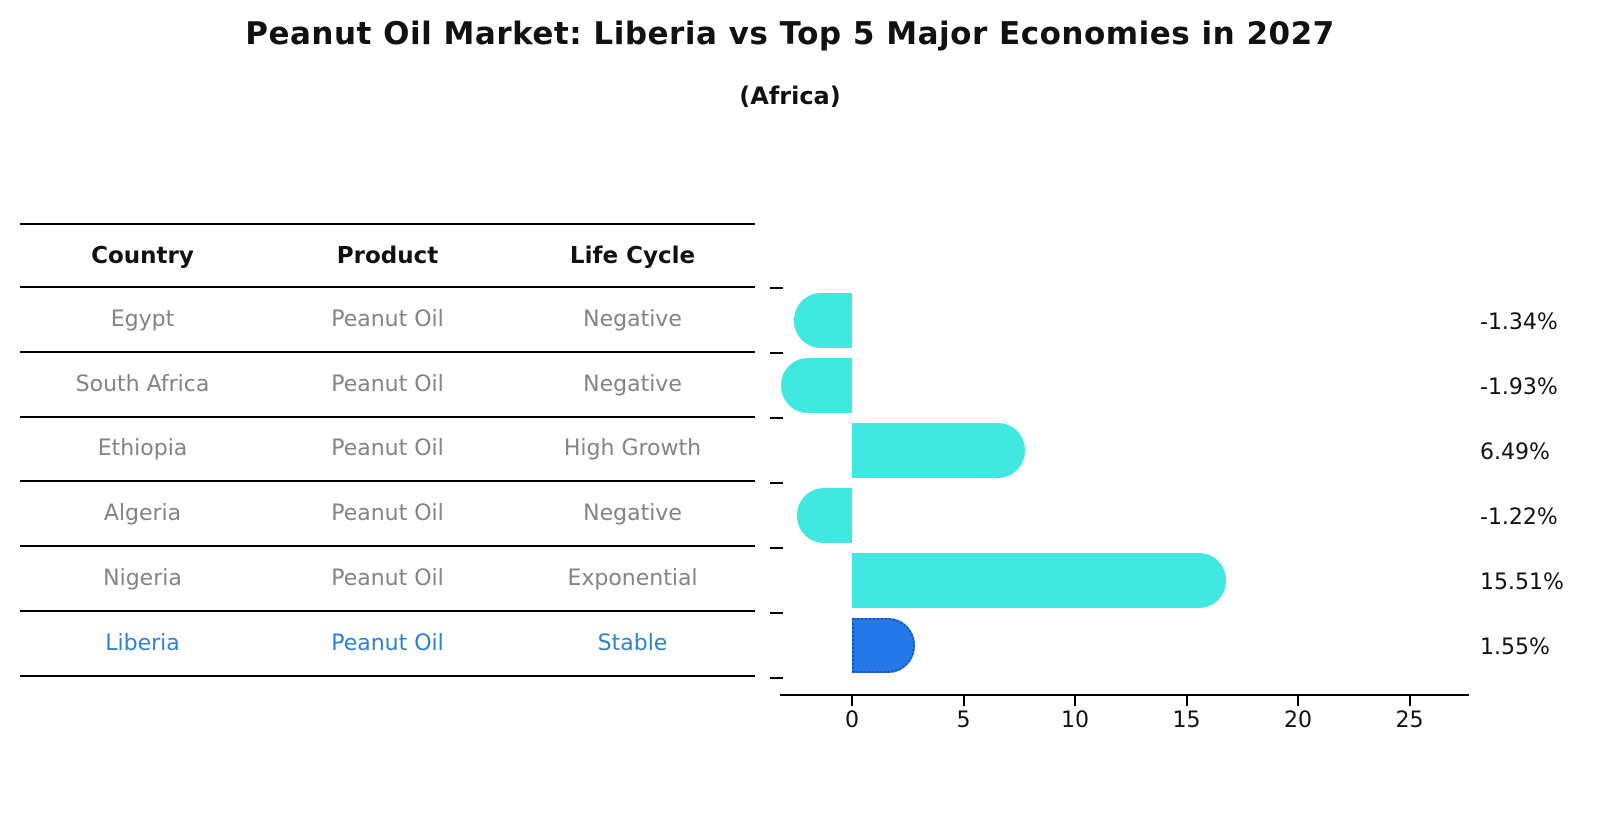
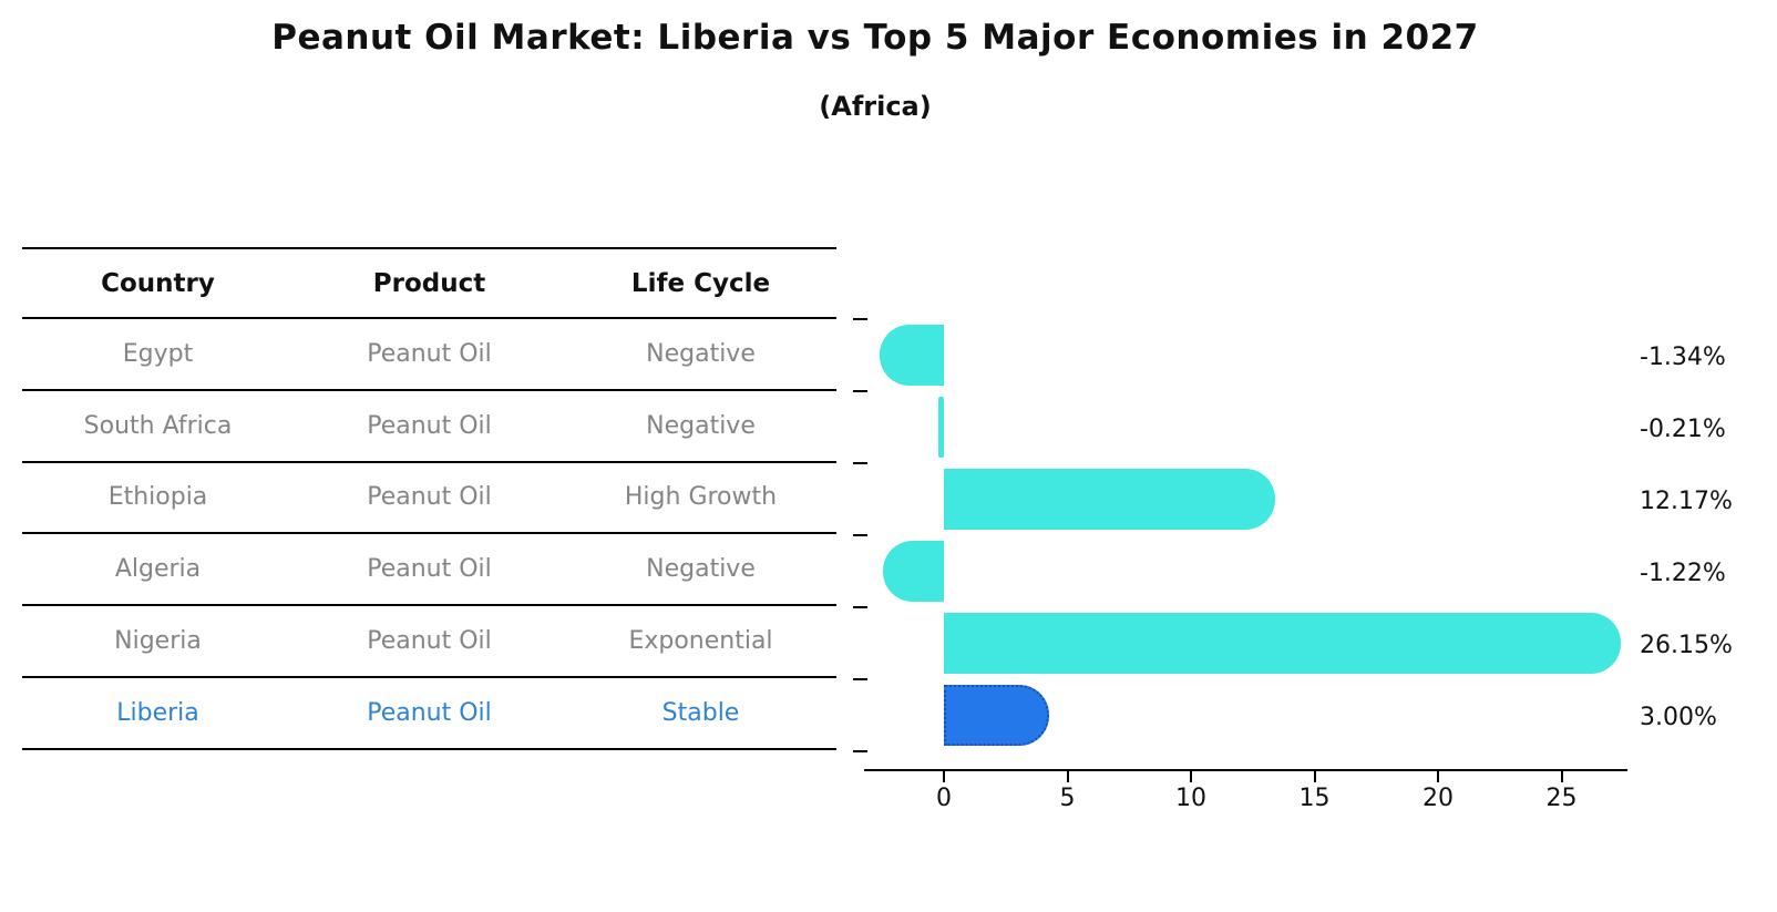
South Africa: -1.93% -> -0.21%
Ethiopia: 6.49% -> 12.17%
Nigeria: 15.51% -> 26.15%
Liberia: 1.55% -> 3.00%
